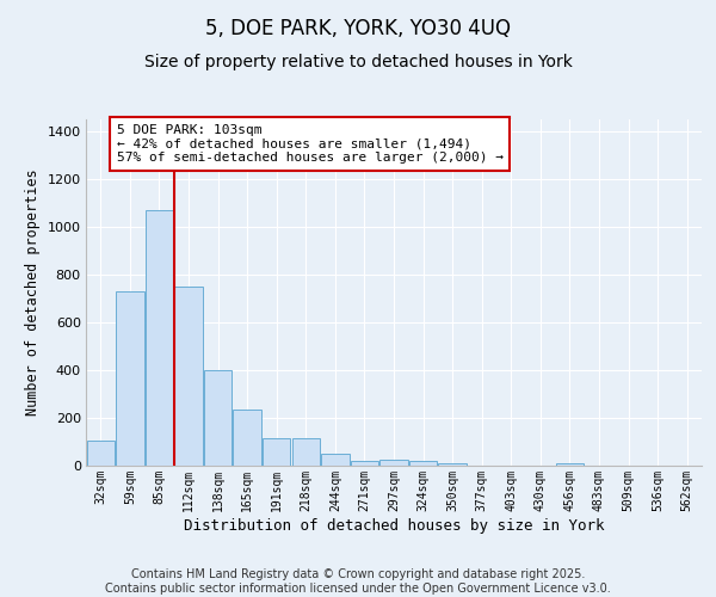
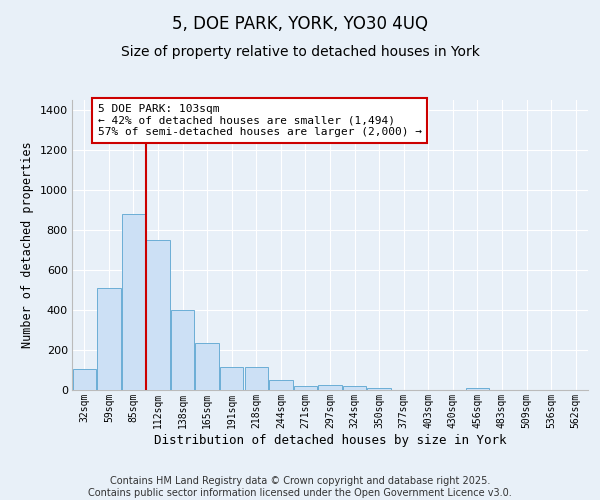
59sqm: 730 -> 510
85sqm: 1070 -> 880
